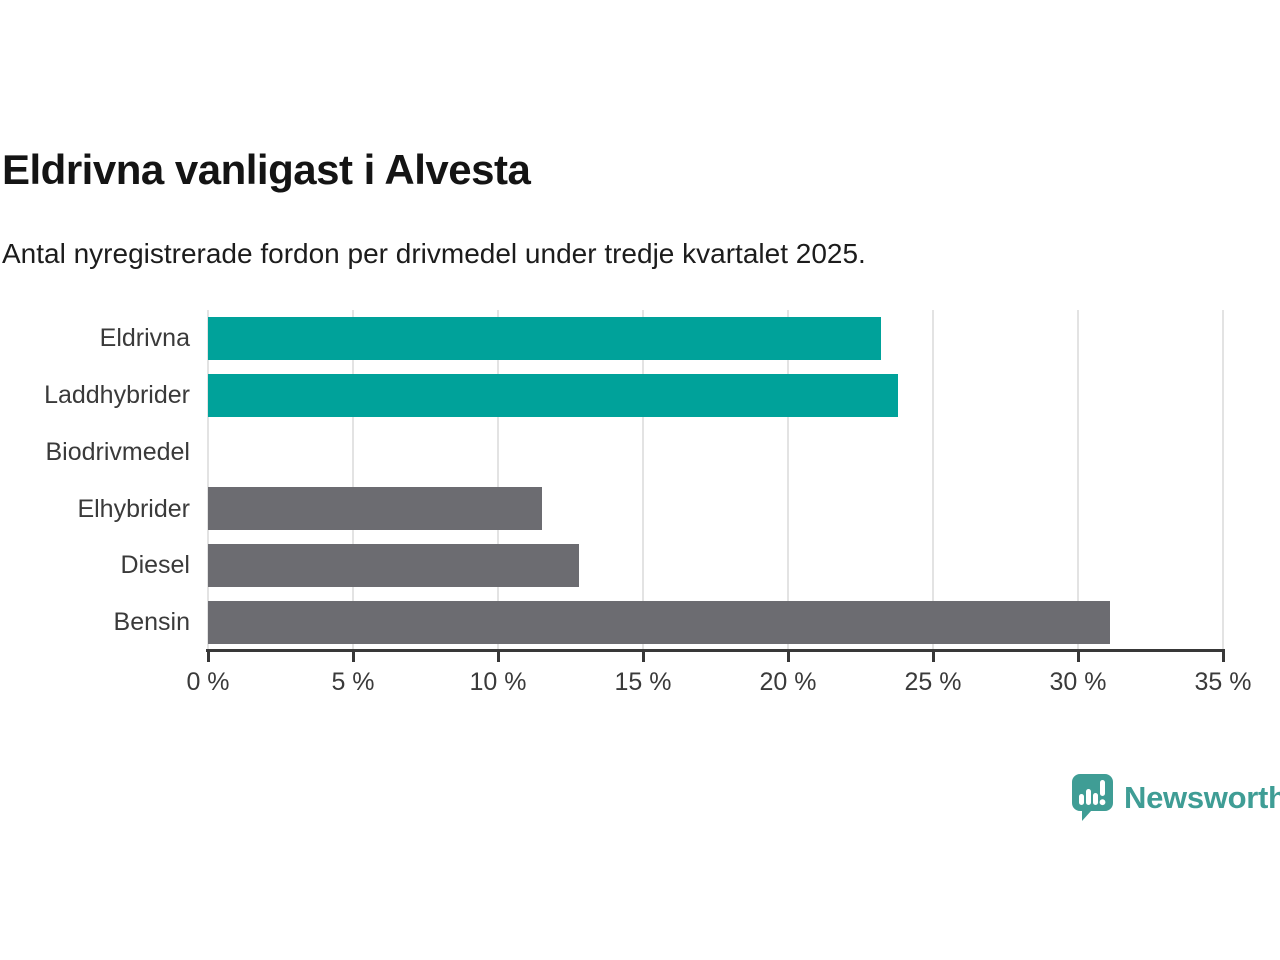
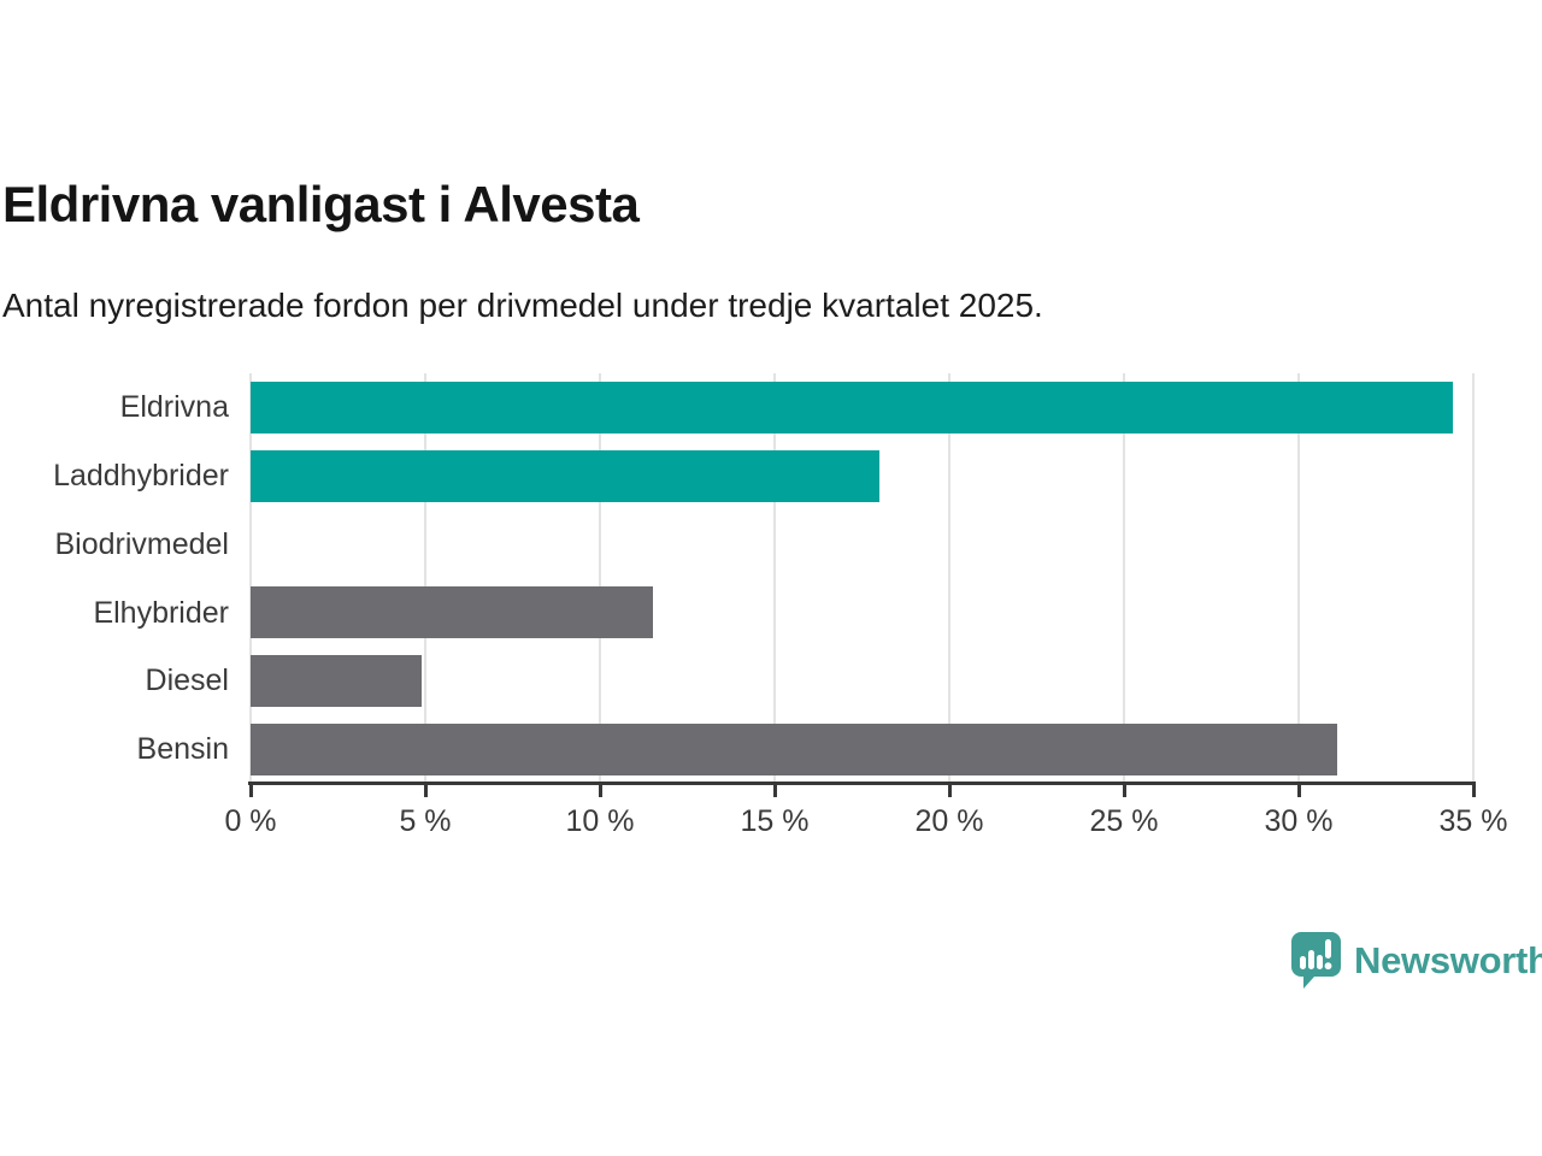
Eldrivna: 23.2% -> 34.4%
Laddhybrider: 23.8% -> 18.0%
Diesel: 12.8% -> 4.9%
